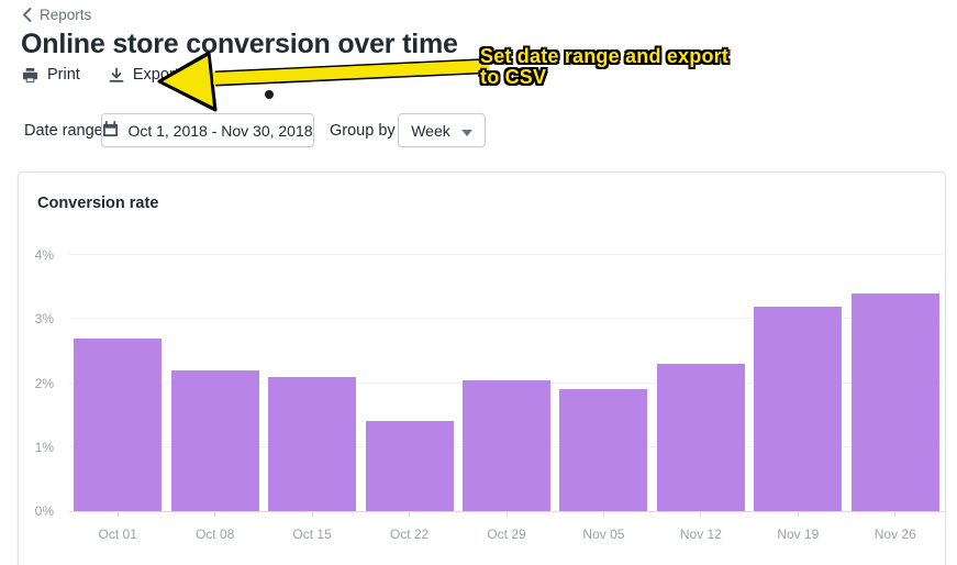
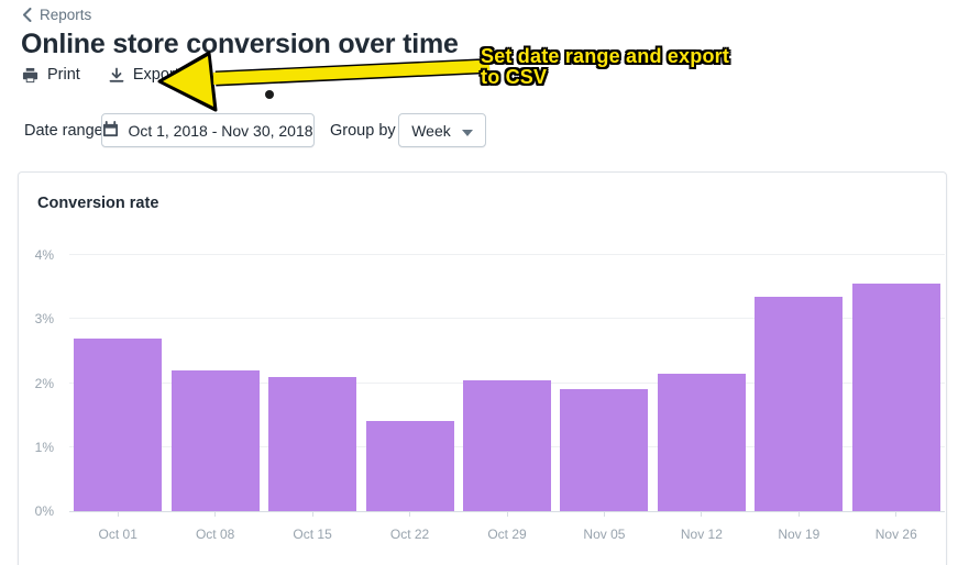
Nov 12: 2.3% -> 2.1%
Nov 19: 3.2% -> 3.4%
Nov 26: 3.4% -> 3.5%
